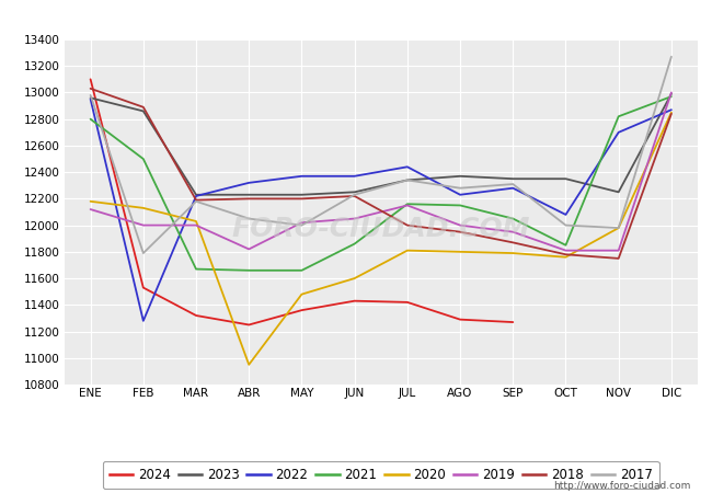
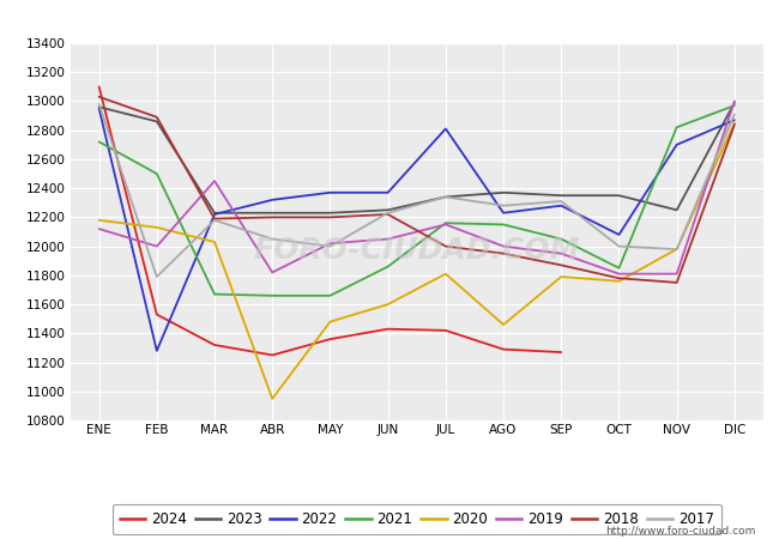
2021/ENE: 12800 -> 12720
2019/MAR: 12000 -> 12450
2022/JUL: 12440 -> 12810
2020/AGO: 11800 -> 11460
2017/DIC: 13270 -> 12910
